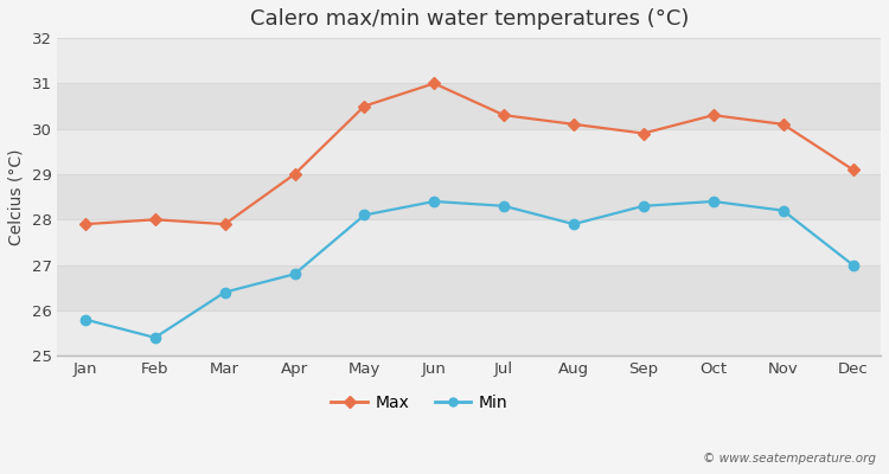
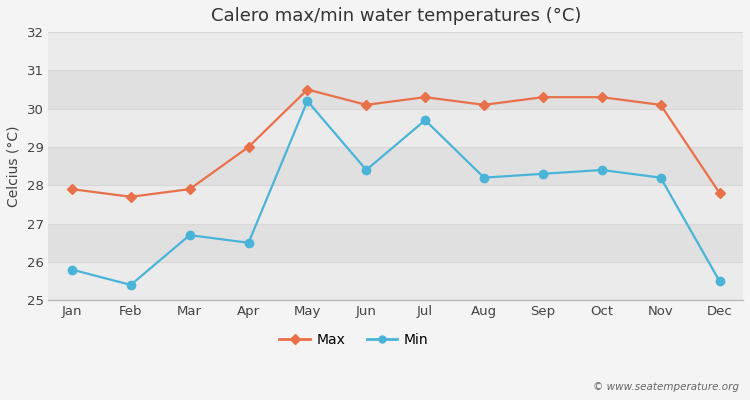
Max/Feb: 28.0 -> 27.7
Min/Mar: 26.4 -> 26.7
Min/Apr: 26.8 -> 26.5
Min/May: 28.1 -> 30.2
Max/Jun: 31.0 -> 30.1
Min/Jul: 28.3 -> 29.7
Min/Aug: 27.9 -> 28.2
Max/Sep: 29.9 -> 30.3
Max/Dec: 29.1 -> 27.8
Min/Dec: 27.0 -> 25.5
